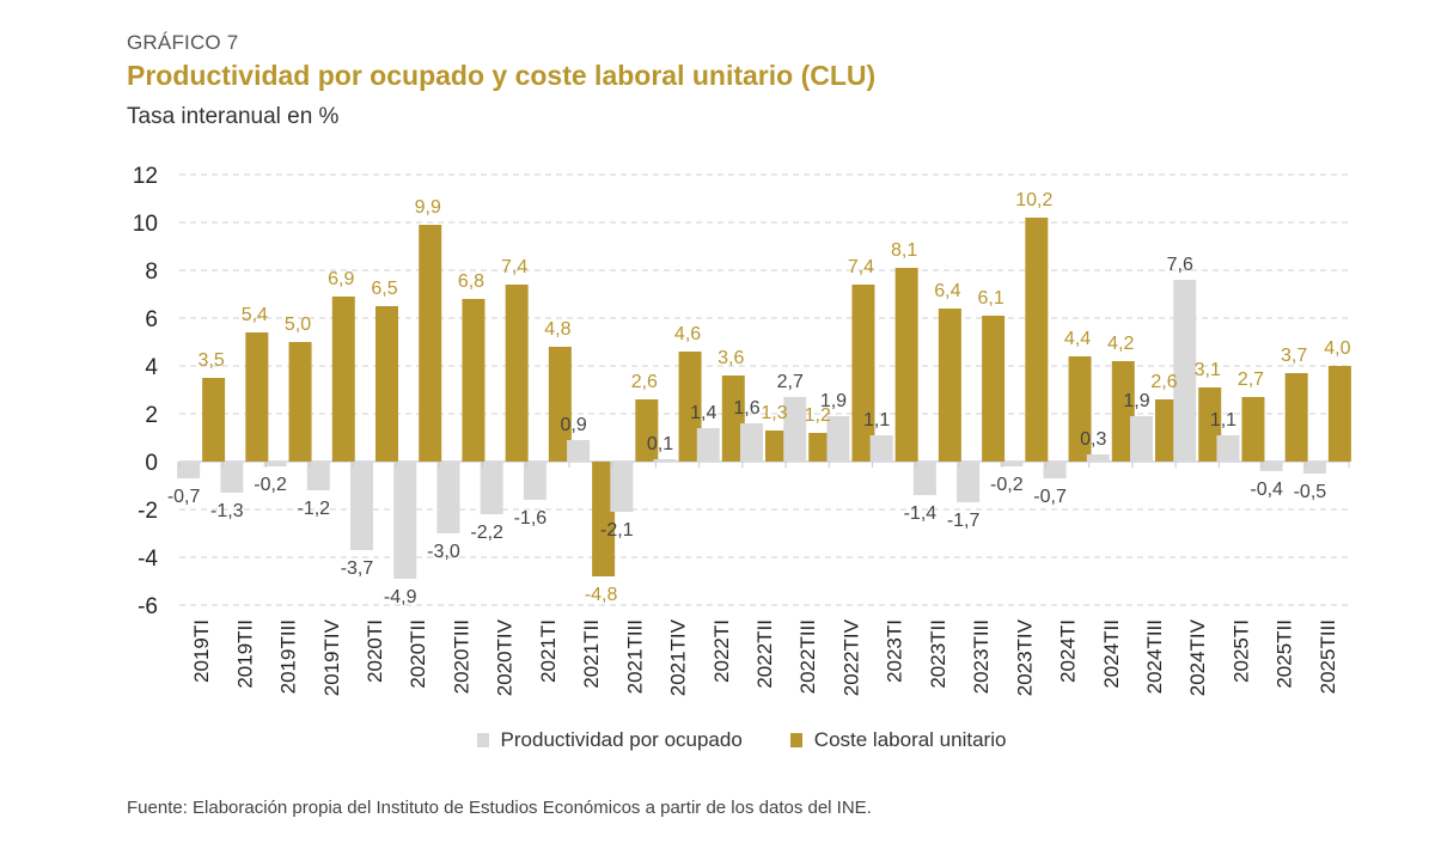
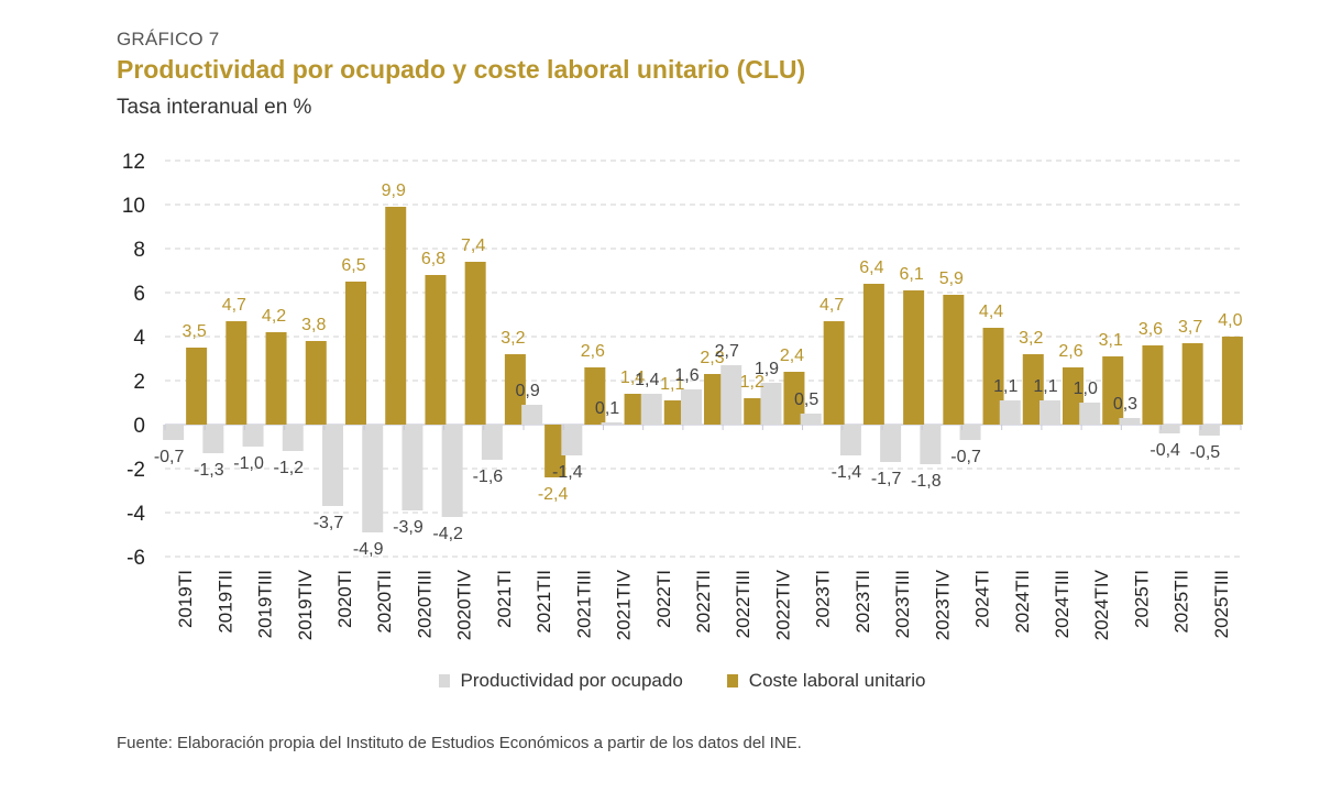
Coste laboral unitario/2019TII: 5,4 -> 4,7
Productividad por ocupado/2019TIII: -0,2 -> -1,0
Coste laboral unitario/2019TIII: 5,0 -> 4,2
Coste laboral unitario/2019TIV: 6,9 -> 3,8
Productividad por ocupado/2020TIII: -3,0 -> -3,9
Productividad por ocupado/2020TIV: -2,2 -> -4,2
Coste laboral unitario/2021TI: 4,8 -> 3,2
Coste laboral unitario/2021TII: -4,8 -> -2,4
Productividad por ocupado/2021TIII: -2,1 -> -1,4
Coste laboral unitario/2021TIV: 4,6 -> 1,4
Coste laboral unitario/2022TI: 3,6 -> 1,1
Coste laboral unitario/2022TII: 1,3 -> 2,3
Coste laboral unitario/2022TIV: 7,4 -> 2,4
Productividad por ocupado/2023TI: 1,1 -> 0,5
Coste laboral unitario/2023TI: 8,1 -> 4,7
Productividad por ocupado/2023TIV: -0,2 -> -1,8
Coste laboral unitario/2023TIV: 10,2 -> 5,9
Productividad por ocupado/2024TII: 0,3 -> 1,1
Coste laboral unitario/2024TII: 4,2 -> 3,2
Productividad por ocupado/2024TIII: 1,9 -> 1,1
Productividad por ocupado/2024TIV: 7,6 -> 1,0
Productividad por ocupado/2025TI: 1,1 -> 0,3
Coste laboral unitario/2025TI: 2,7 -> 3,6
